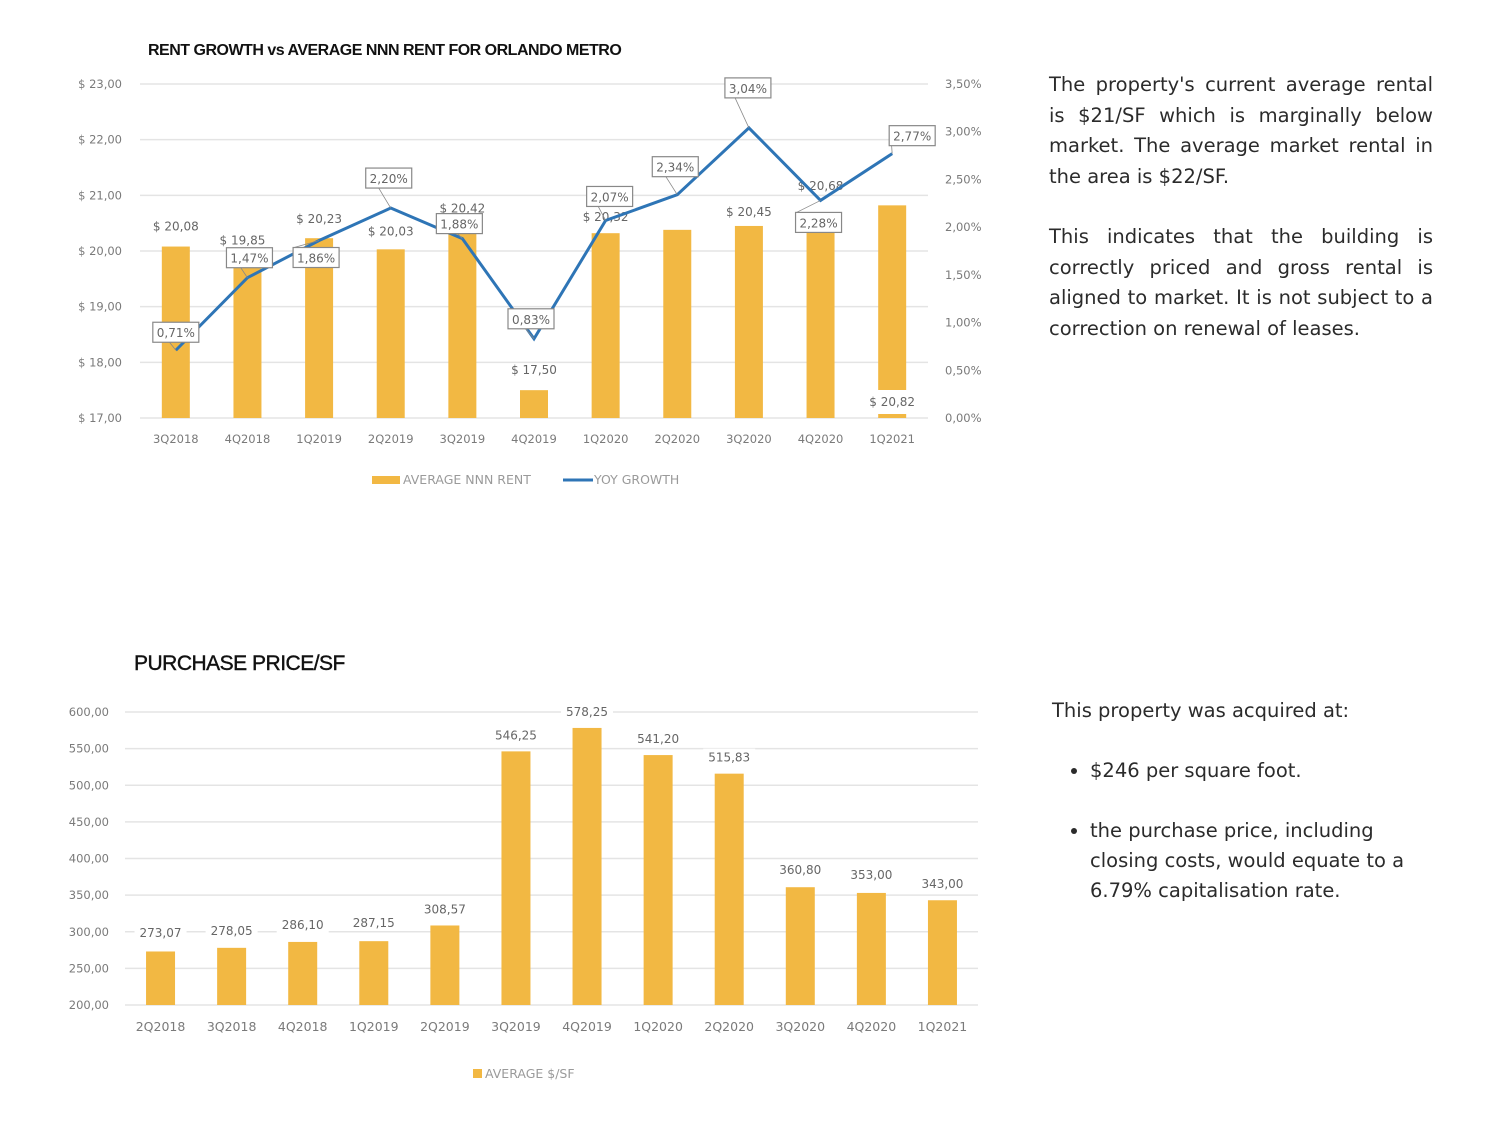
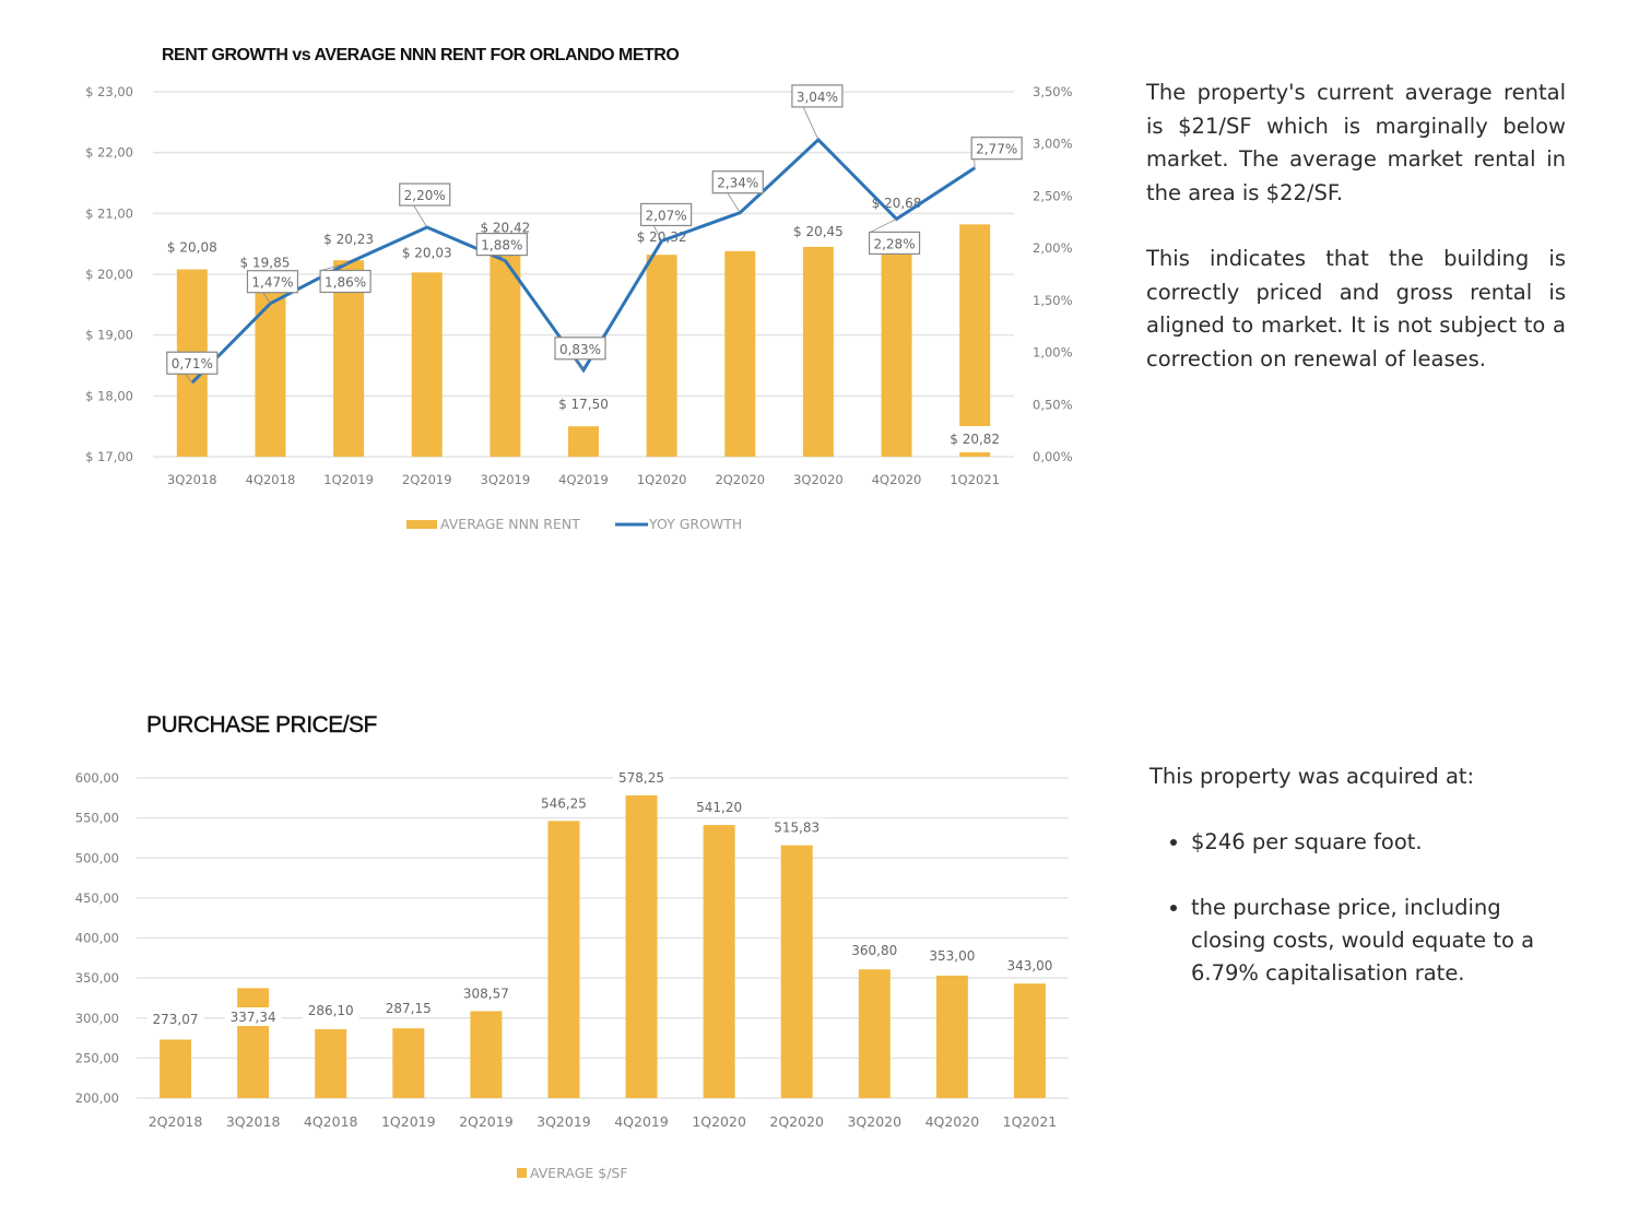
PURCHASE PRICE/SF/3Q2018: 278,05 -> 337,34
